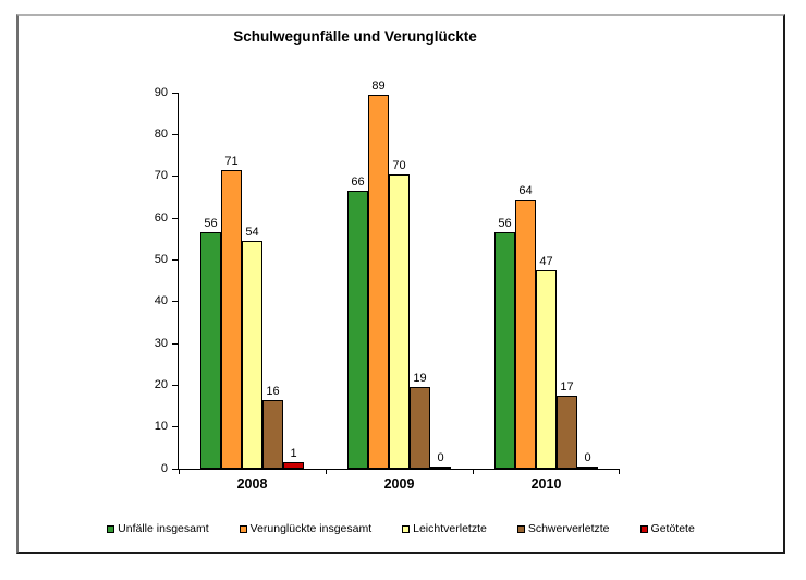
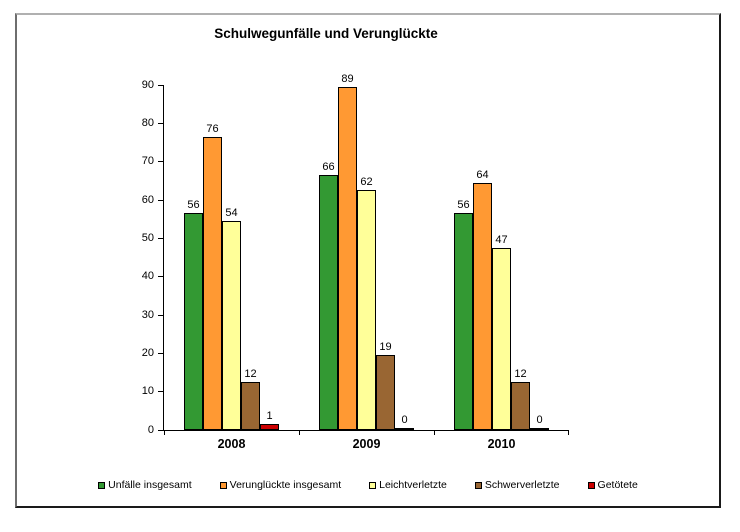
Verunglückte insgesamt/2008: 71 -> 76
Schwerverletzte/2008: 16 -> 12
Leichtverletzte/2009: 70 -> 62
Schwerverletzte/2010: 17 -> 12
